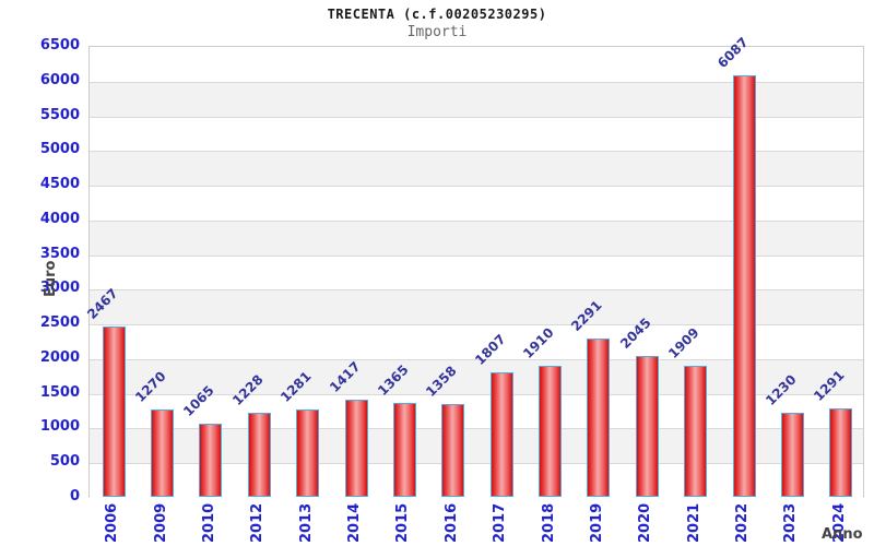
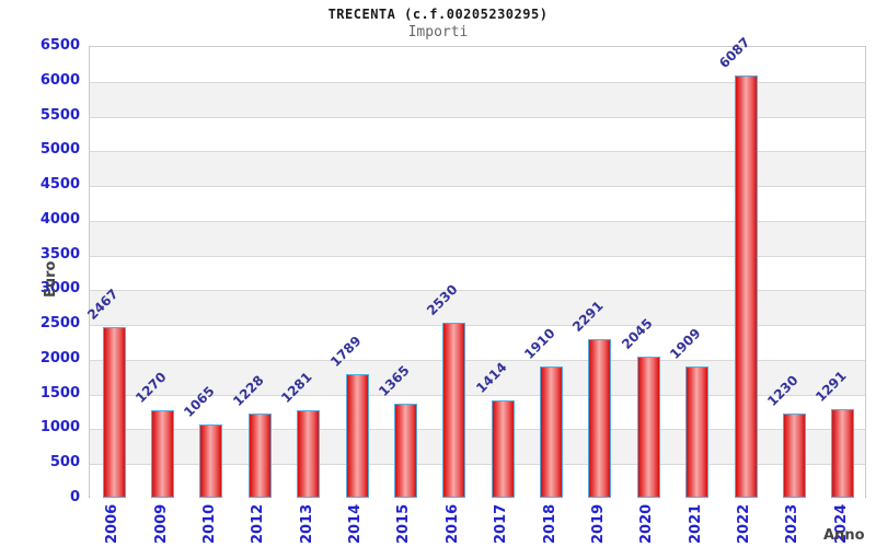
2014: 1417 -> 1789
2016: 1358 -> 2530
2017: 1807 -> 1414
